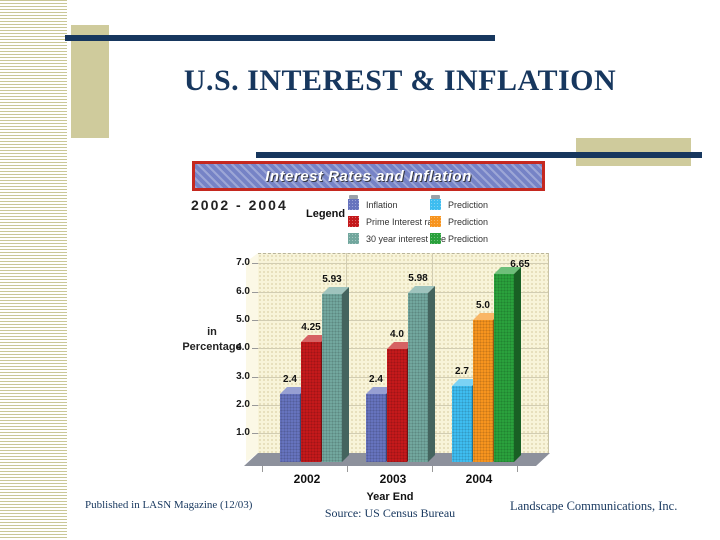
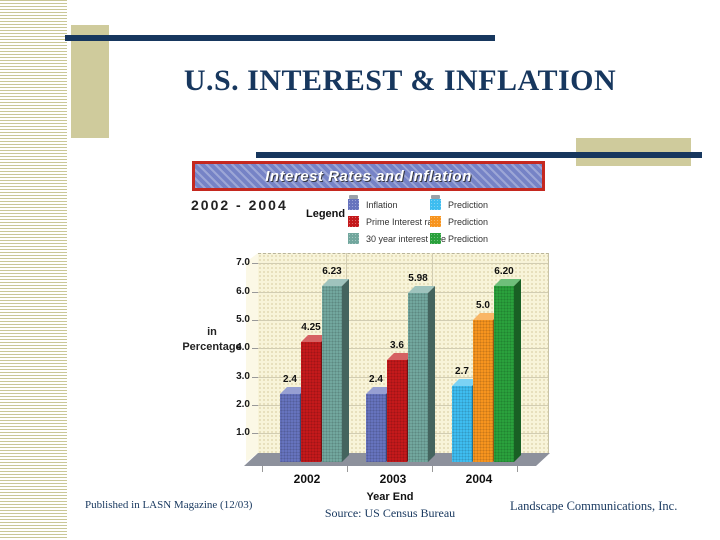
30 year interest rate/2002: 5.93 -> 6.23
Prime Interest rate/2003: 4.0 -> 3.6
30 year interest rate/2004: 6.65 -> 6.20
